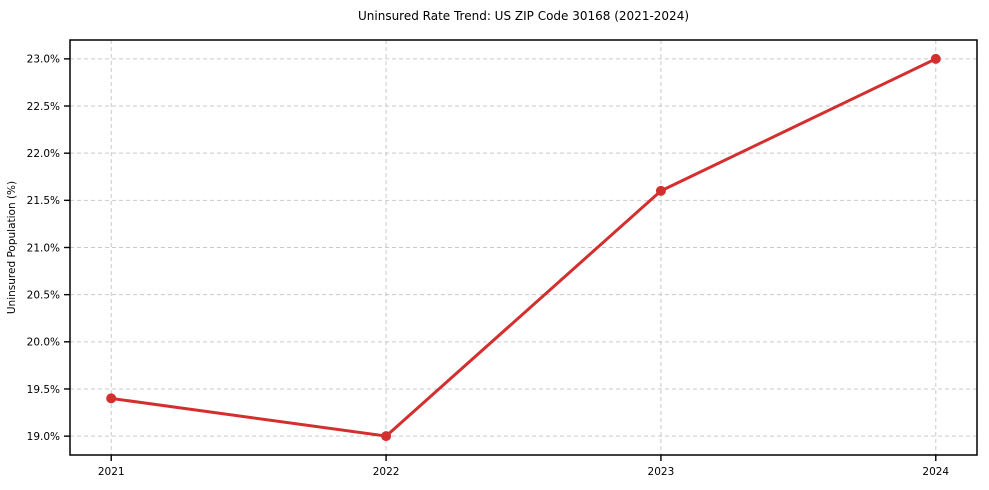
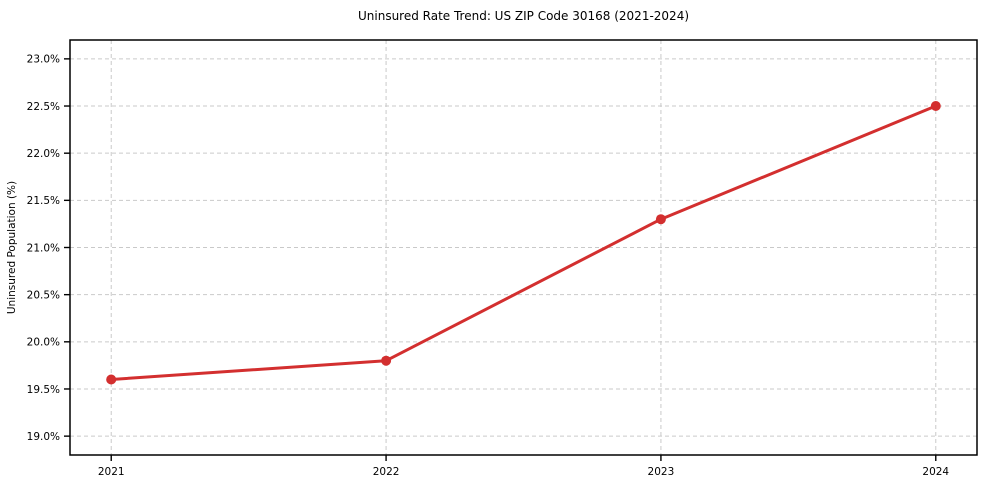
2021: 19.4% -> 19.6%
2022: 19.0% -> 19.8%
2023: 21.6% -> 21.3%
2024: 23.0% -> 22.5%
